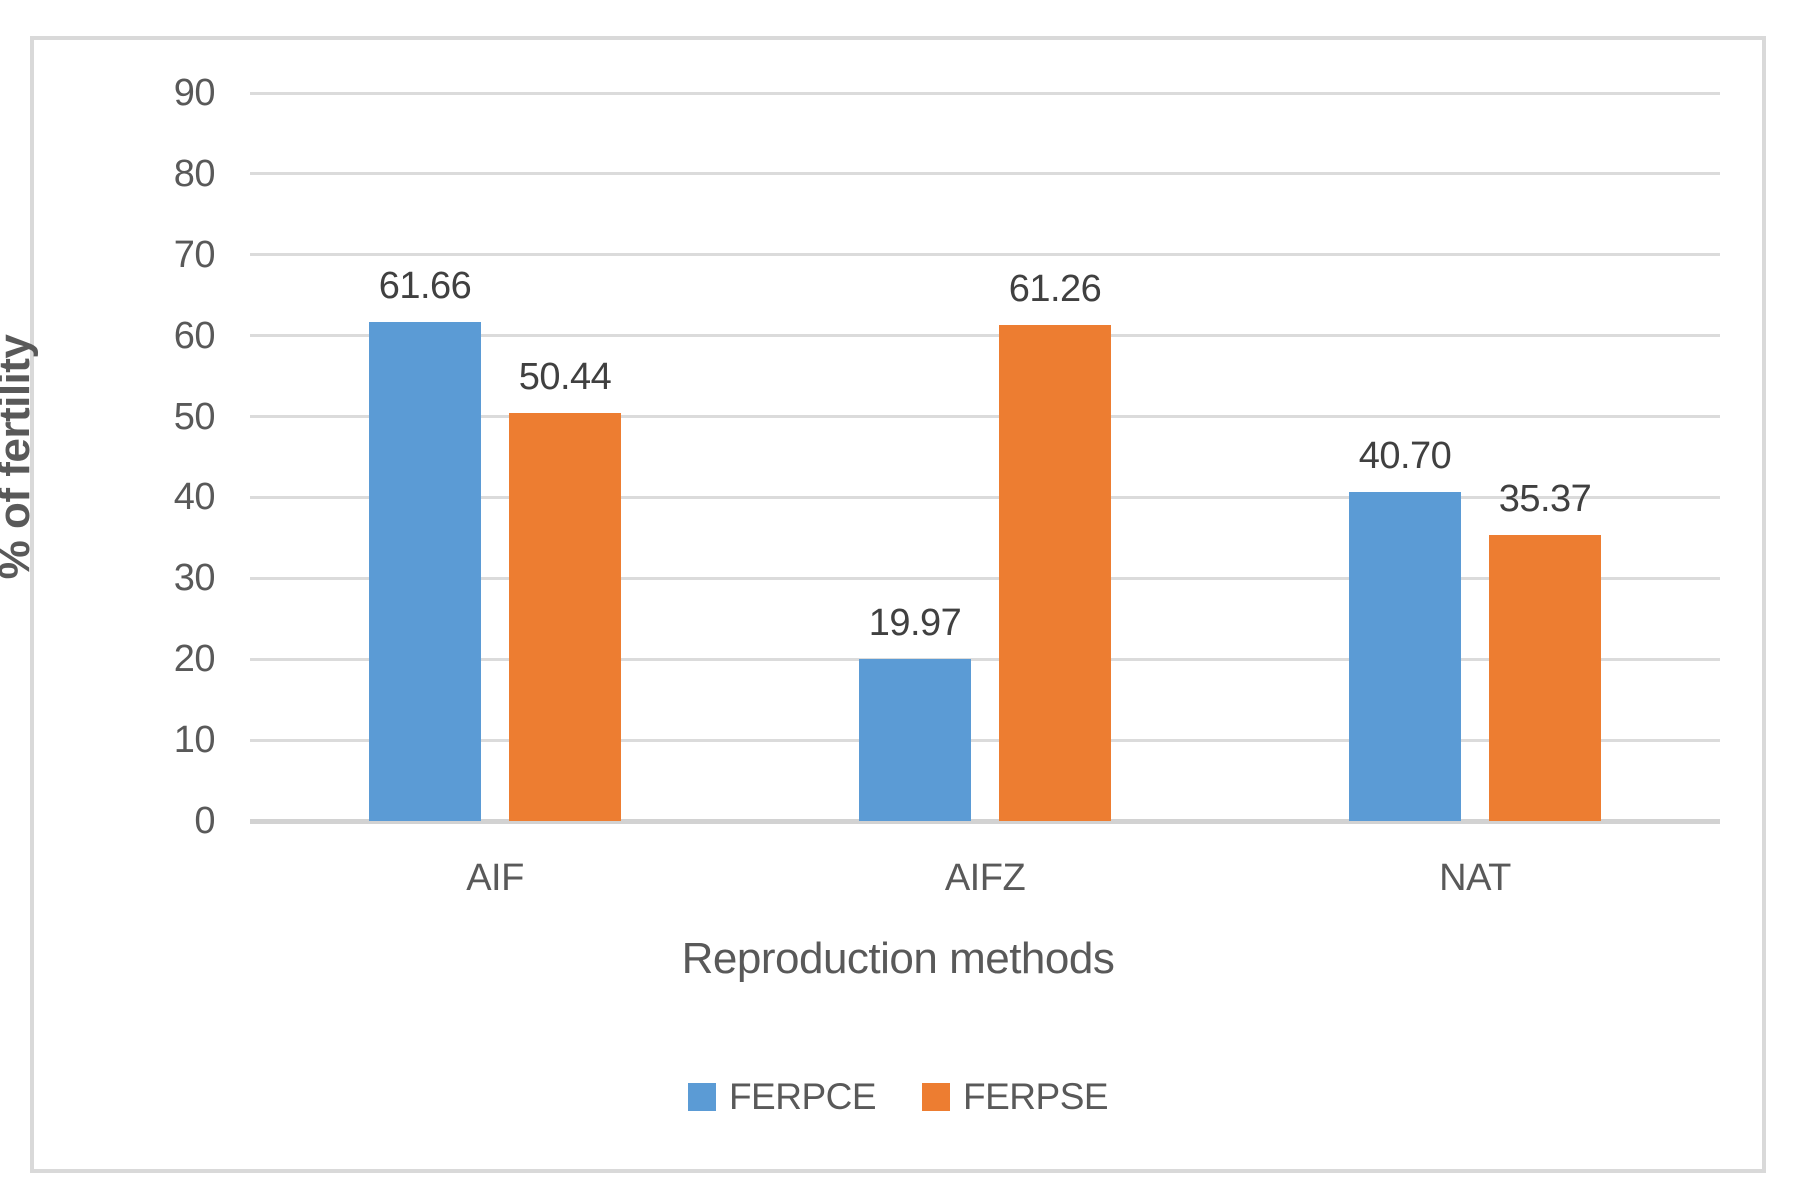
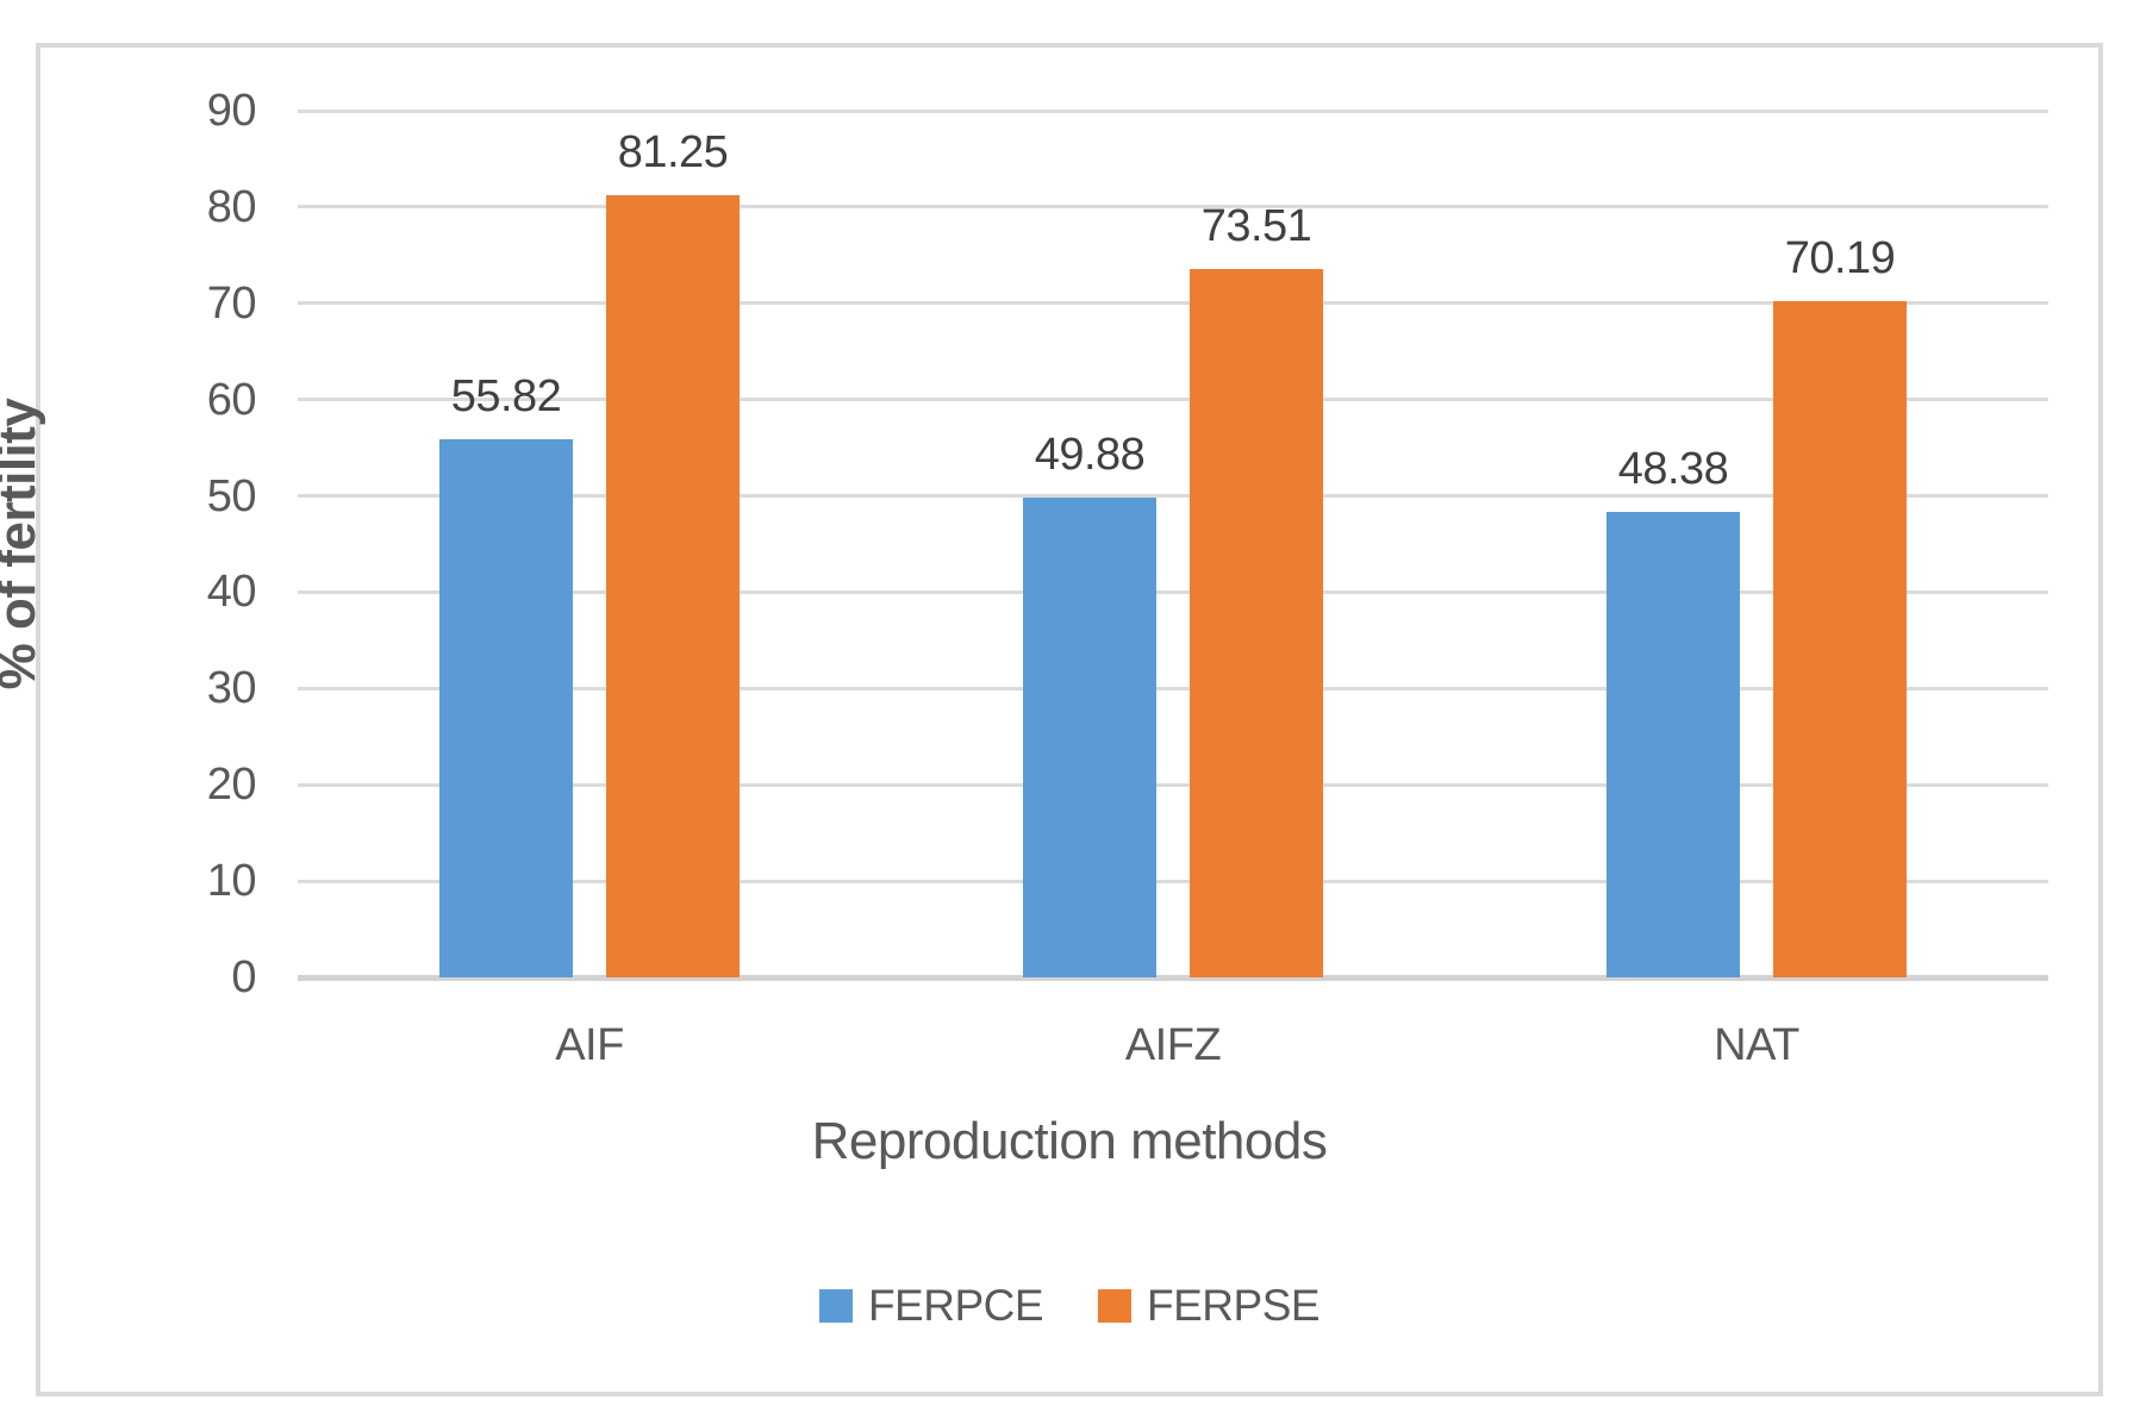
FERPCE/AIF: 61.66 -> 55.82
FERPSE/AIF: 50.44 -> 81.25
FERPCE/AIFZ: 19.97 -> 49.88
FERPSE/AIFZ: 61.26 -> 73.51
FERPCE/NAT: 40.70 -> 48.38
FERPSE/NAT: 35.37 -> 70.19
